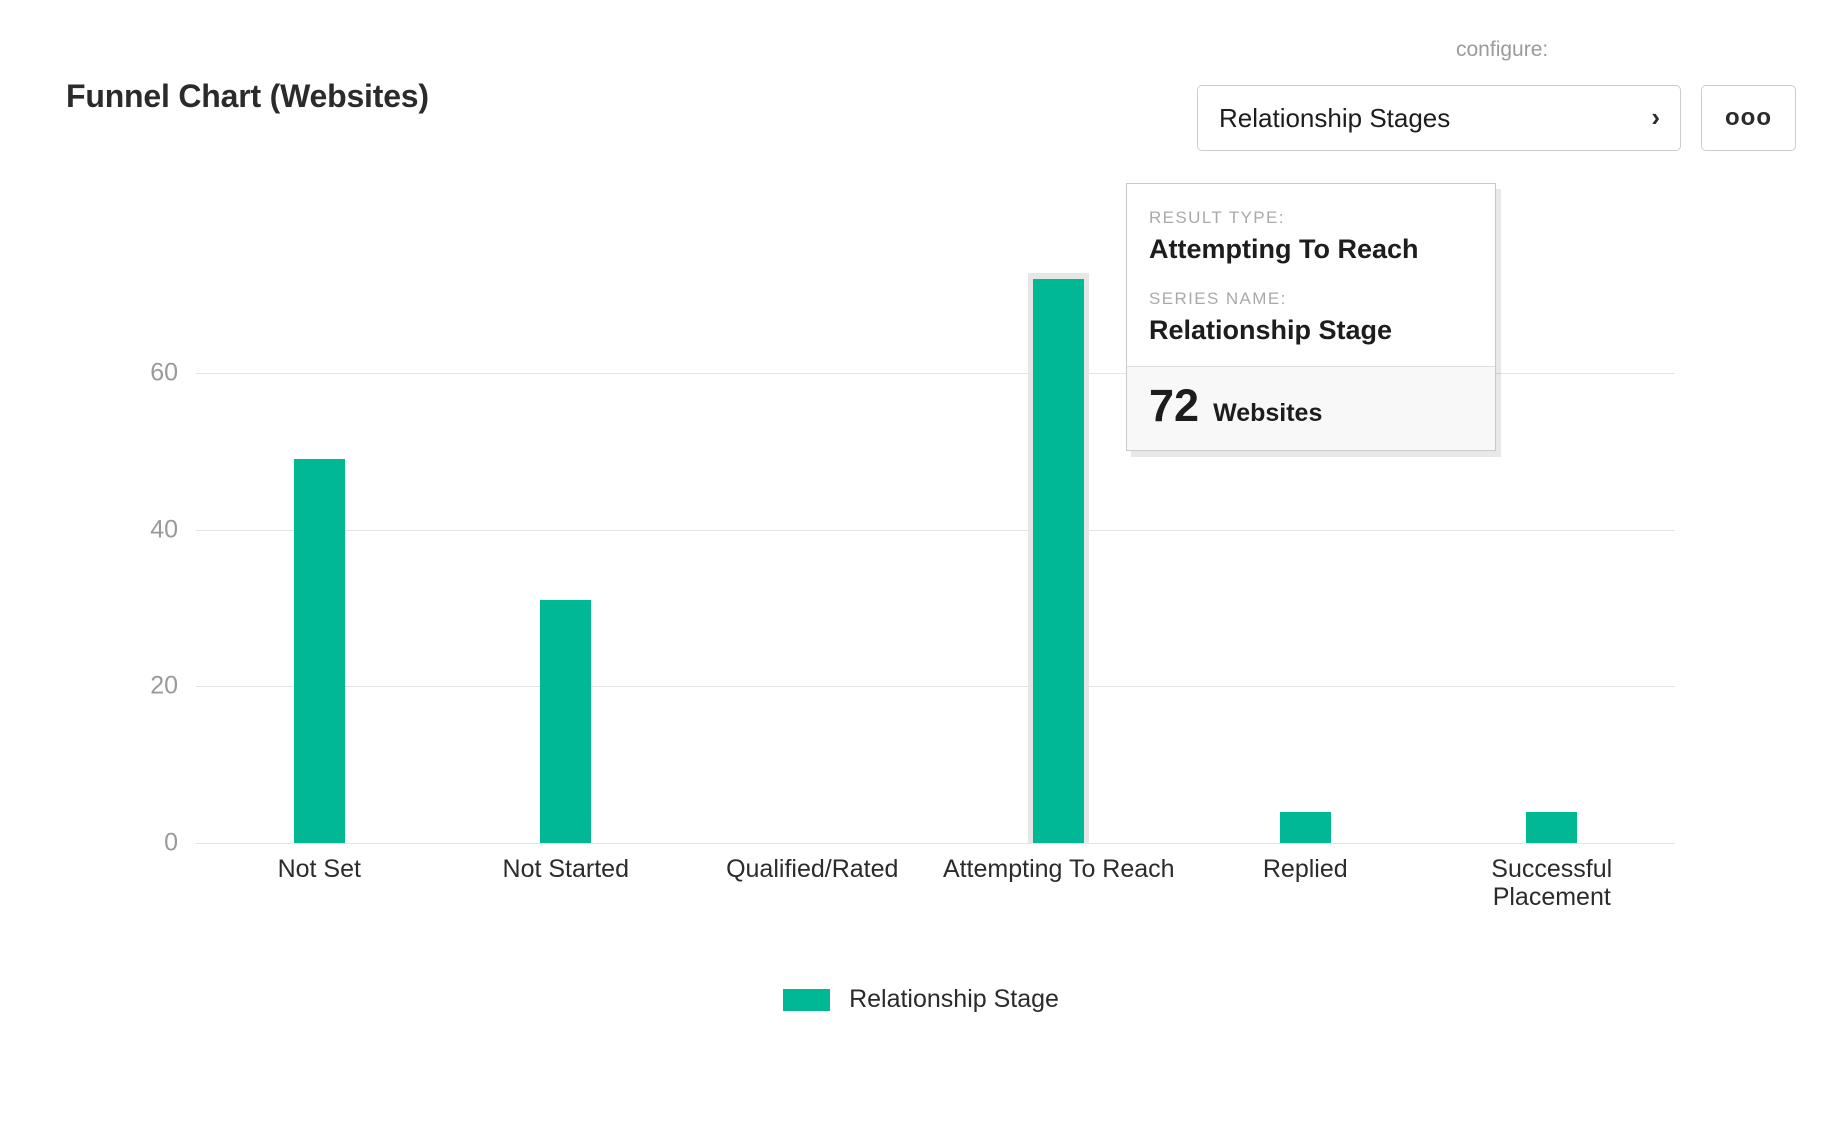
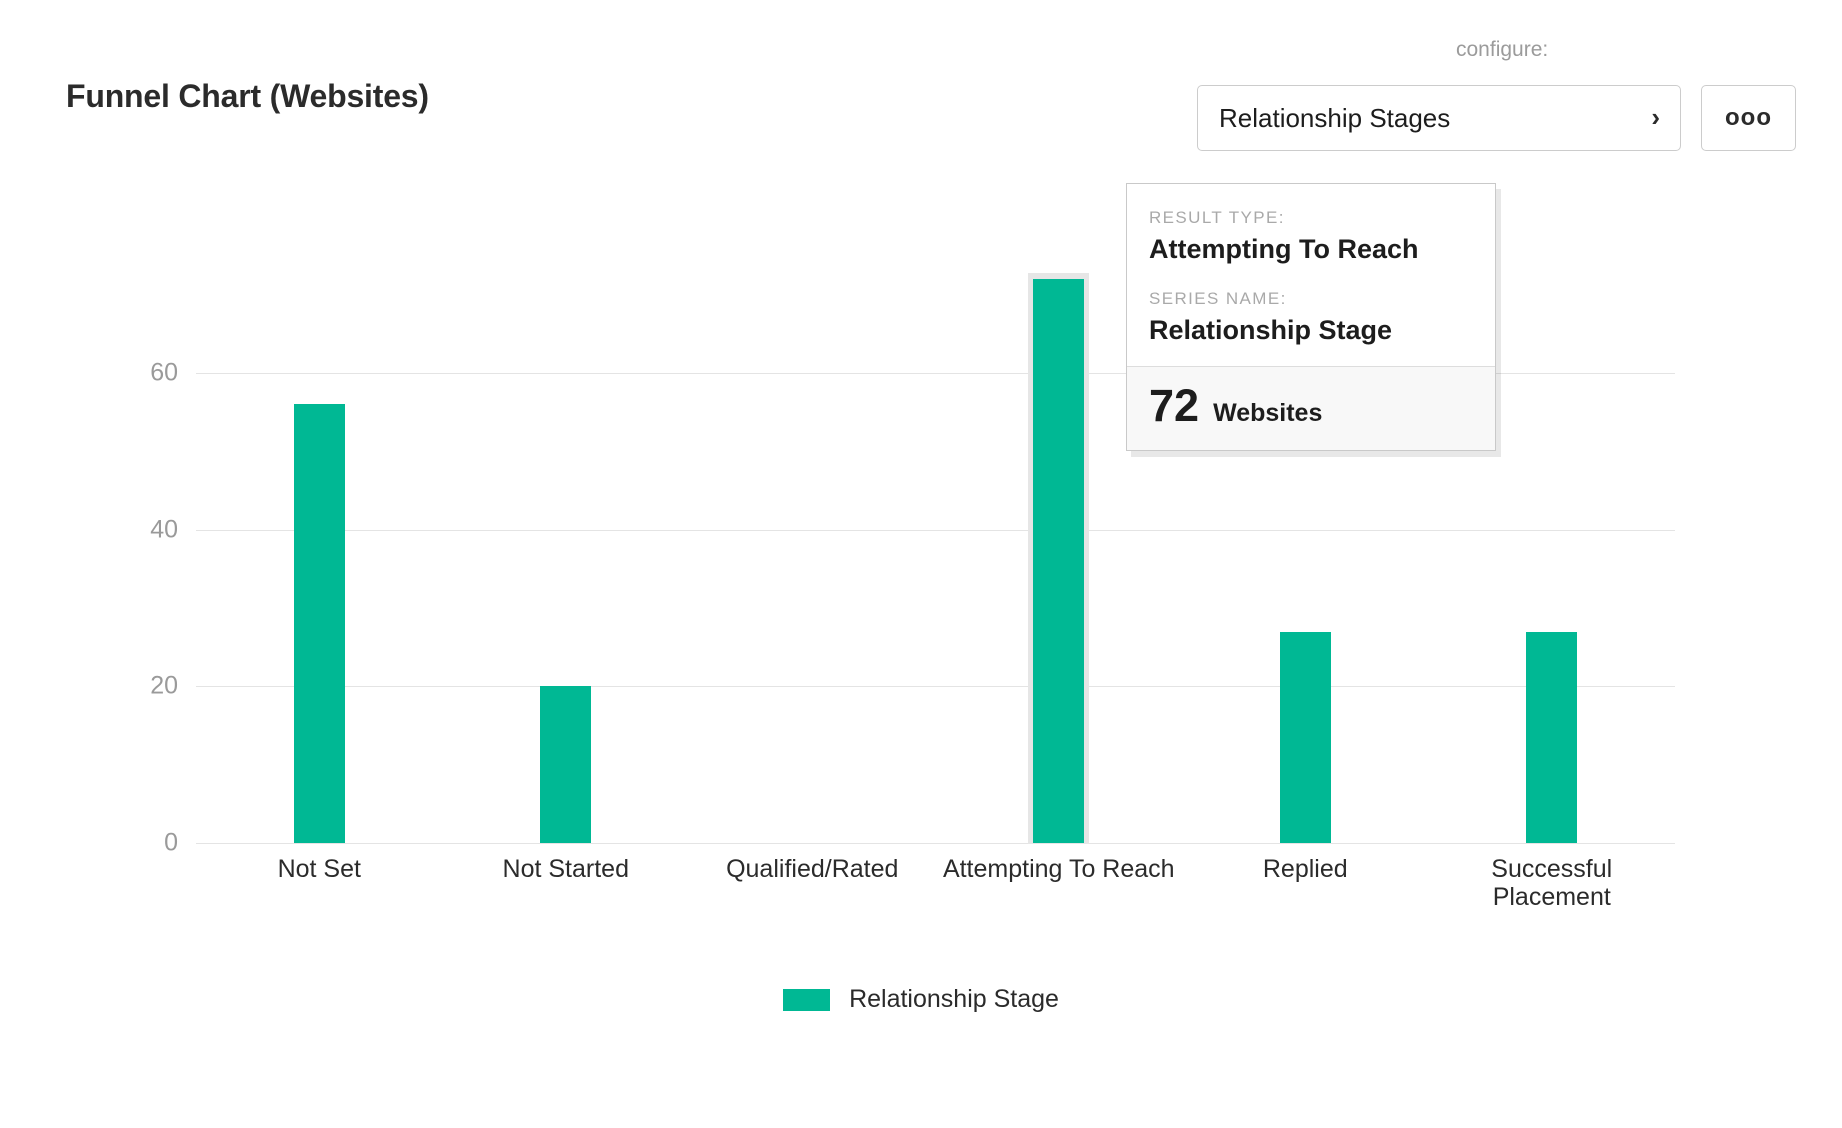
Not Set: 49 -> 56
Not Started: 31 -> 20
Replied: 4 -> 27
Successful Placement: 4 -> 27
